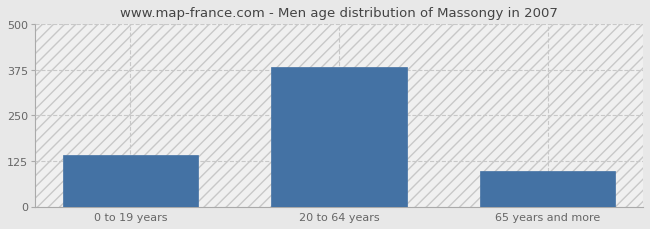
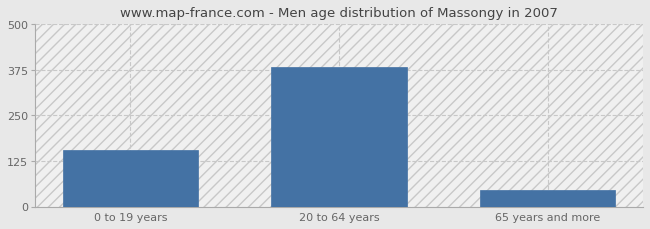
0 to 19 years: 140 -> 155
65 years and more: 97 -> 45
